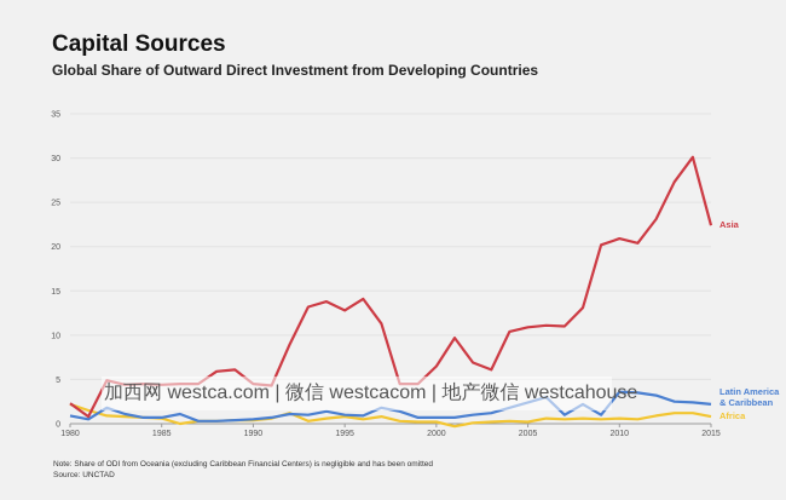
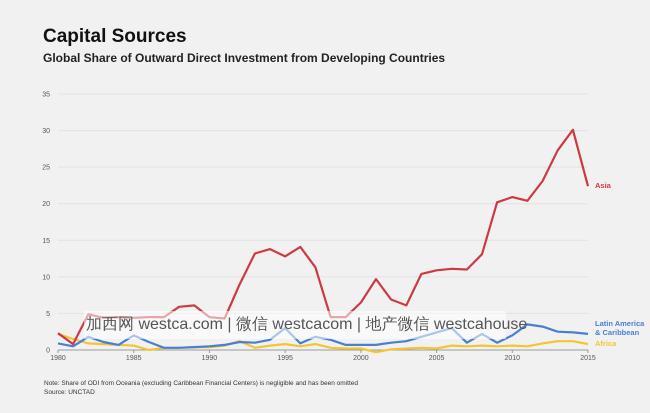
Latin America & Caribbean/1985: 1 -> 2
Latin America & Caribbean/1995: 1 -> 3
Latin America & Caribbean/2010: 4 -> 2
